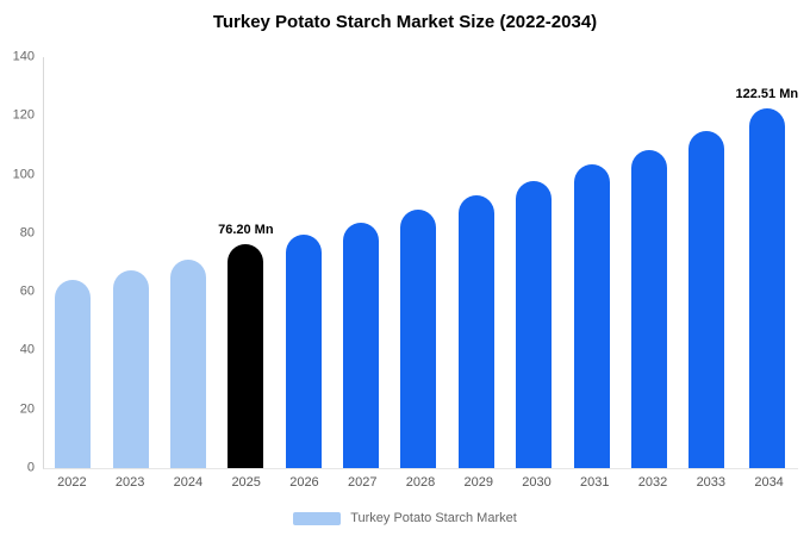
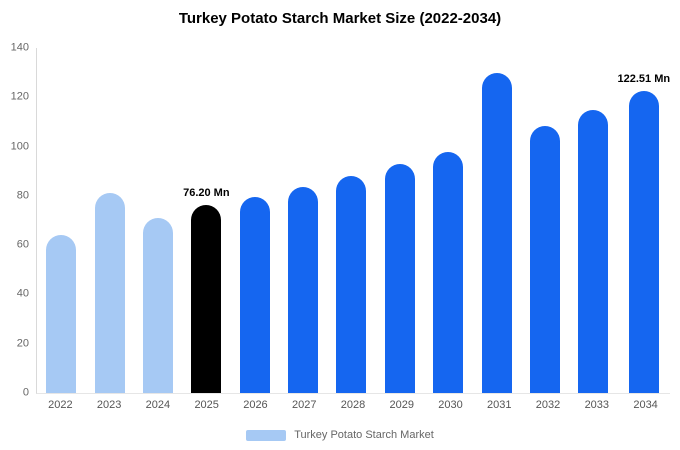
2023: 68 -> 81
2031: 104 -> 130
